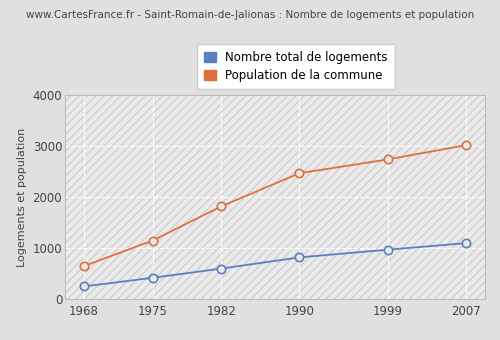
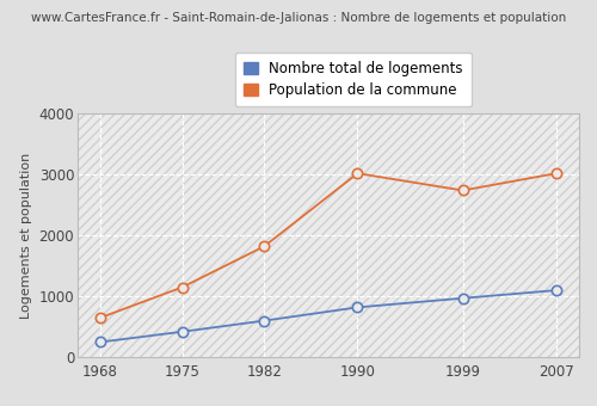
Population de la commune/1990: 2470 -> 3020
